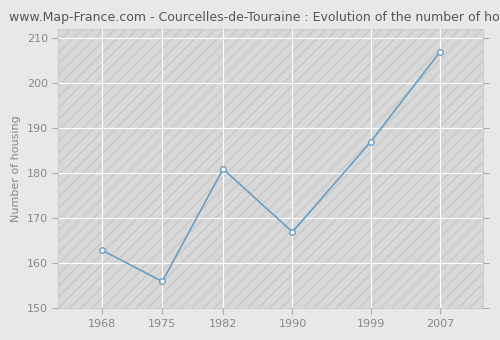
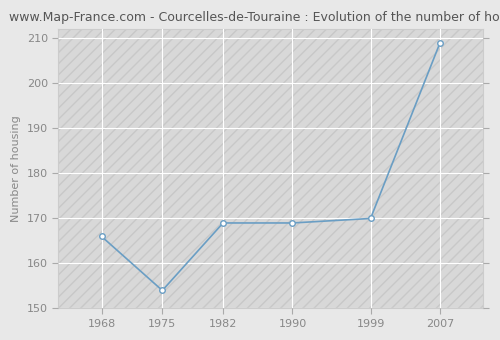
1968: 163 -> 166
1975: 156 -> 154
1982: 181 -> 169
1990: 167 -> 169
1999: 187 -> 170
2007: 207 -> 209
